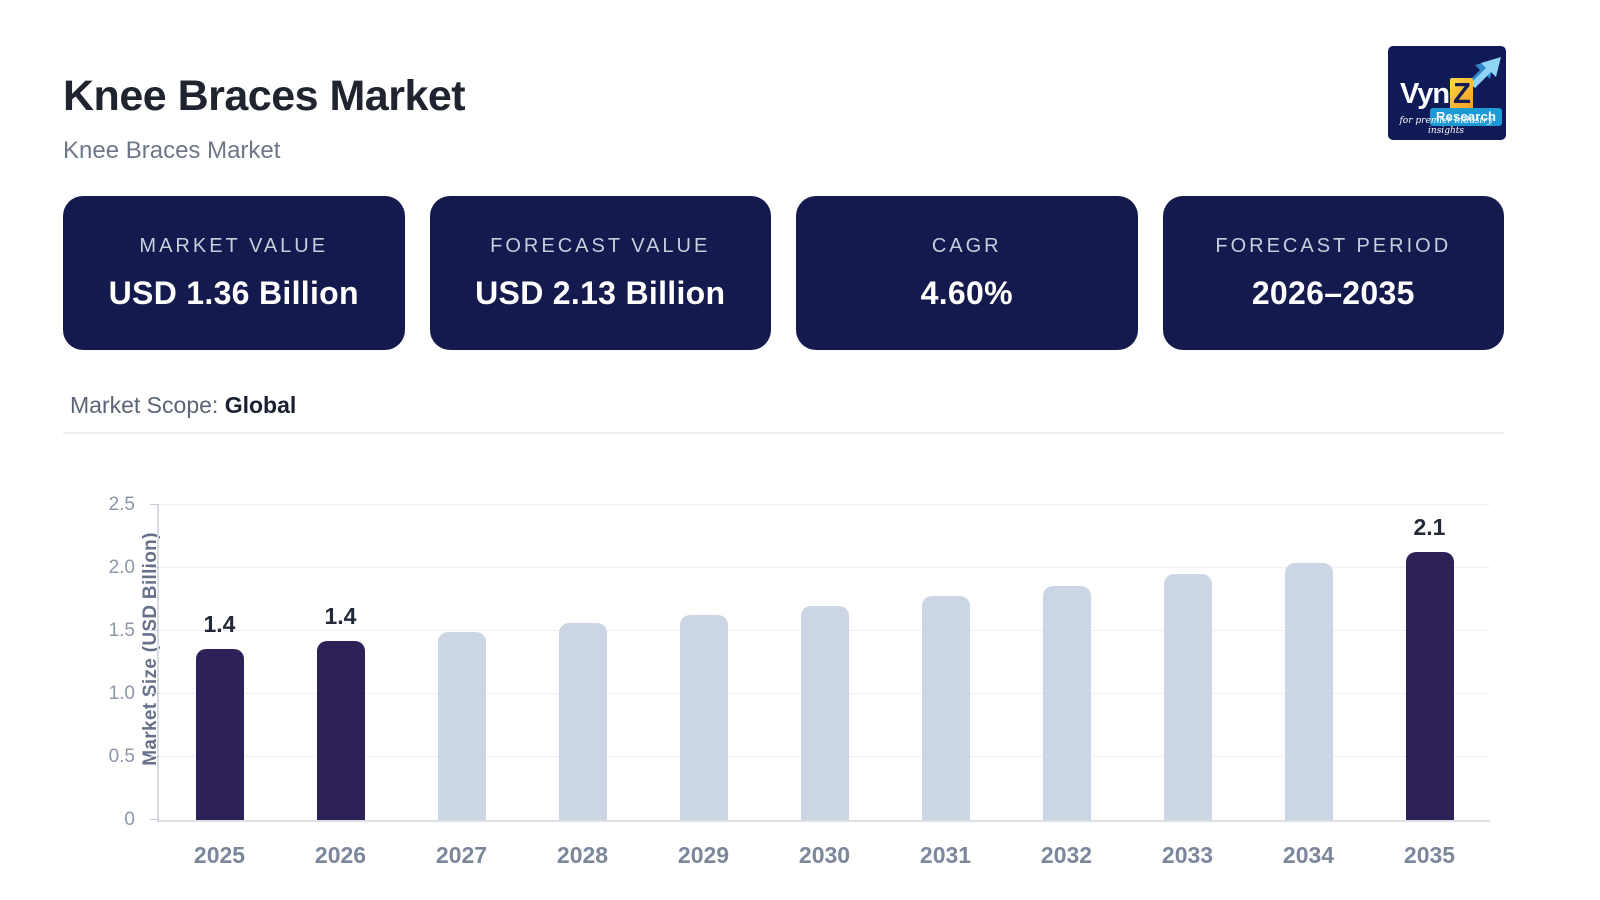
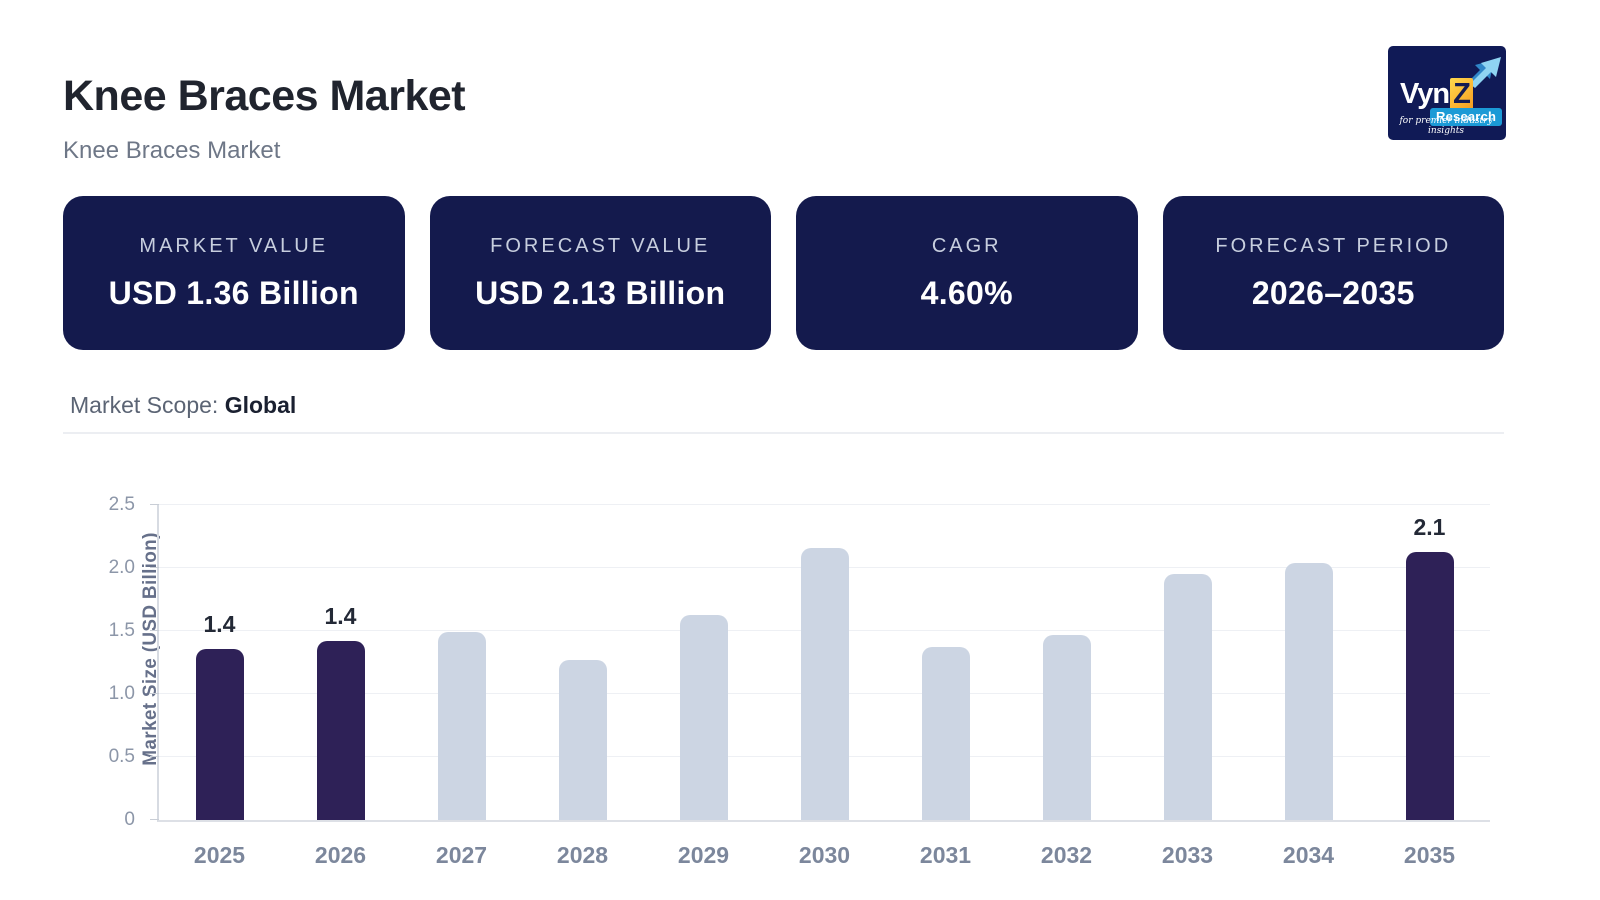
2028: 1.56 -> 1.27
2030: 1.70 -> 2.16
2031: 1.78 -> 1.37
2032: 1.86 -> 1.47
